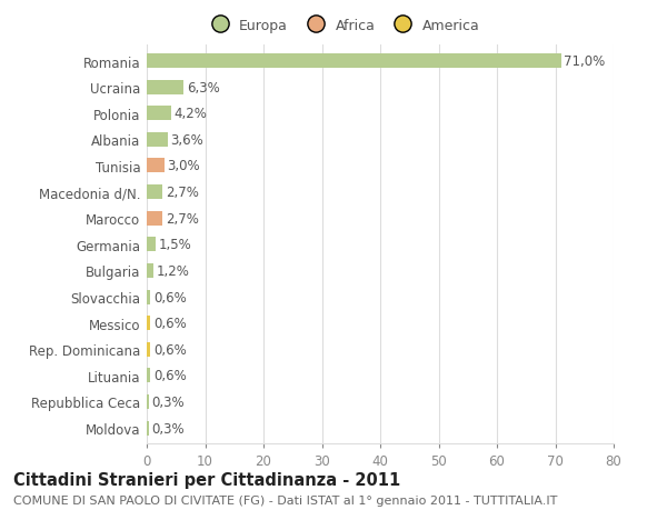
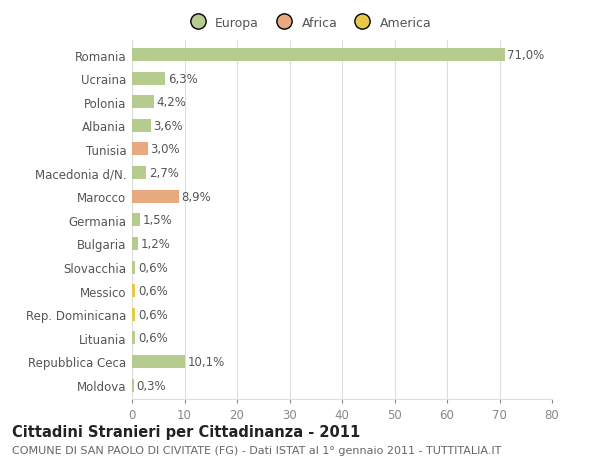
Marocco: 2,7% -> 8,9%
Repubblica Ceca: 0,3% -> 10,1%
